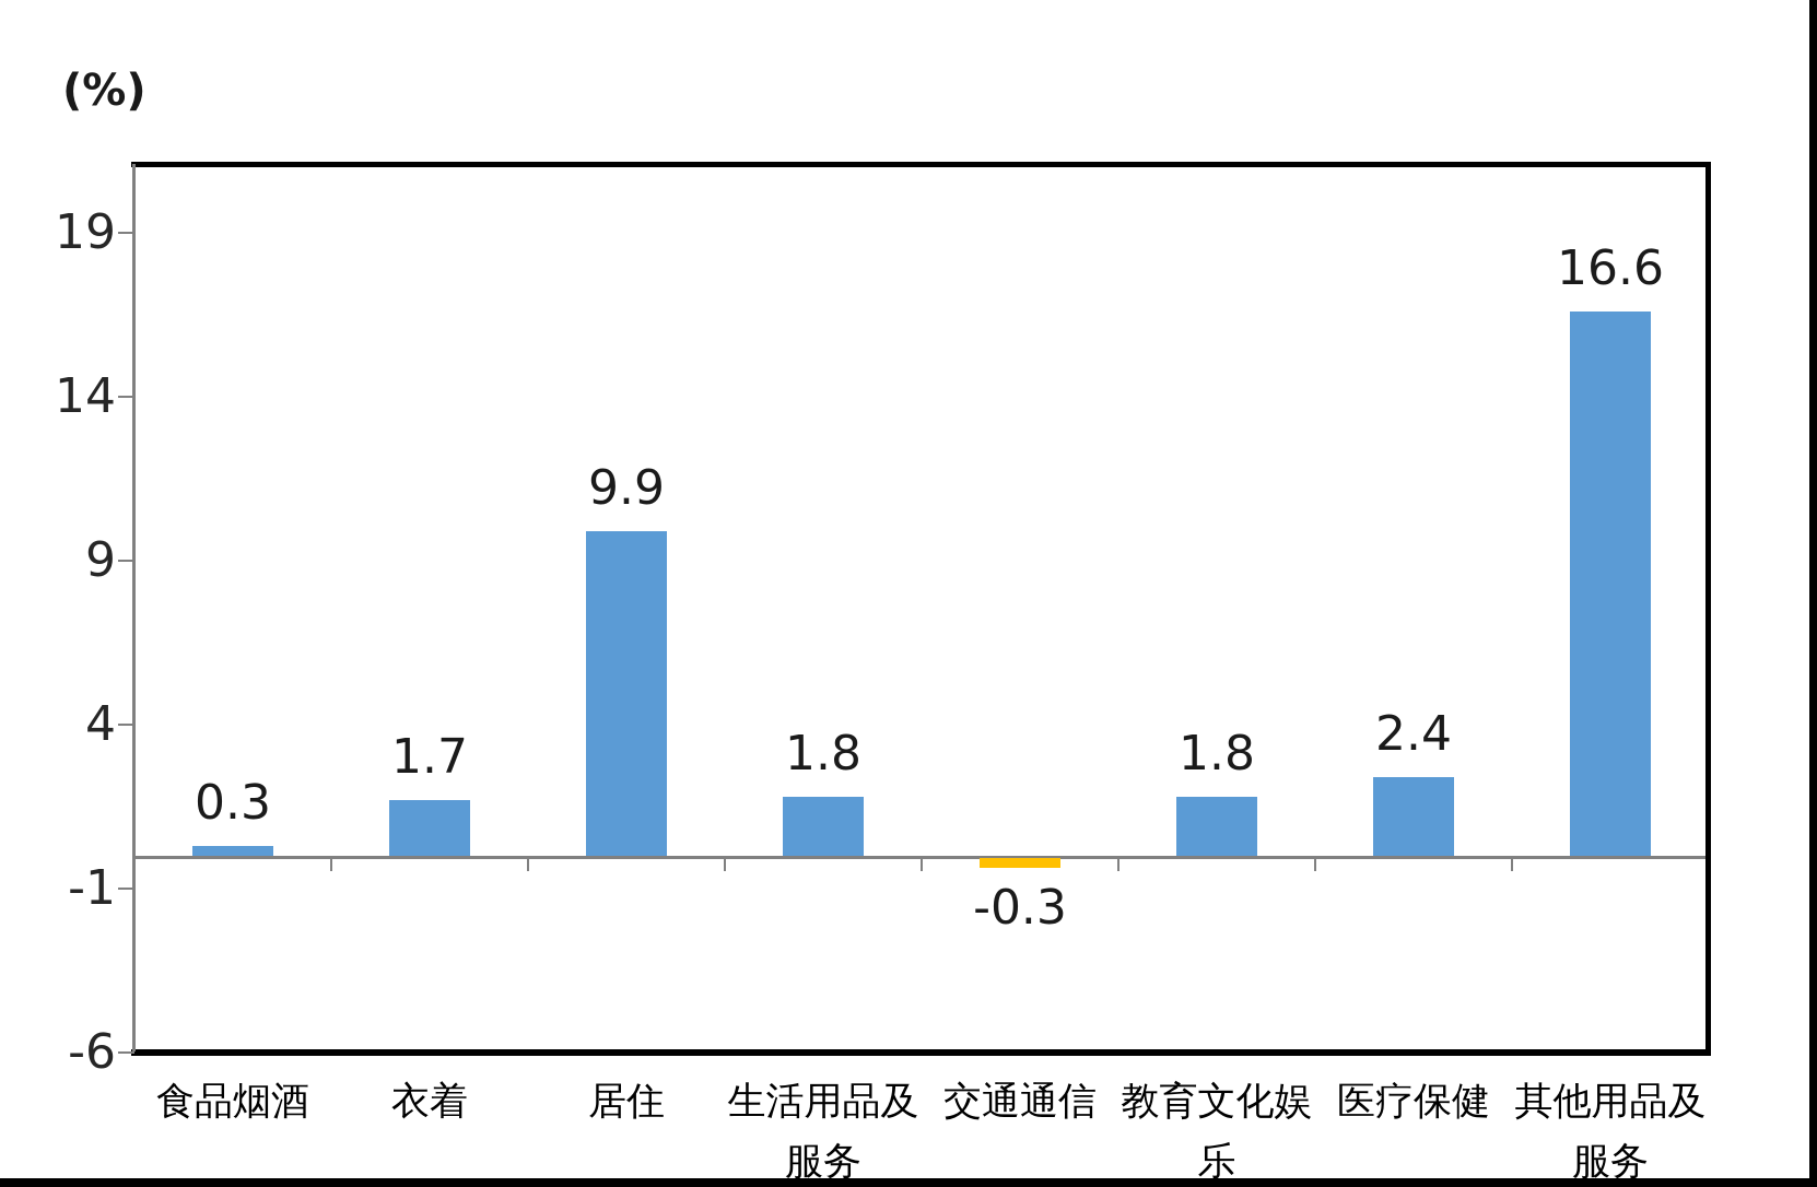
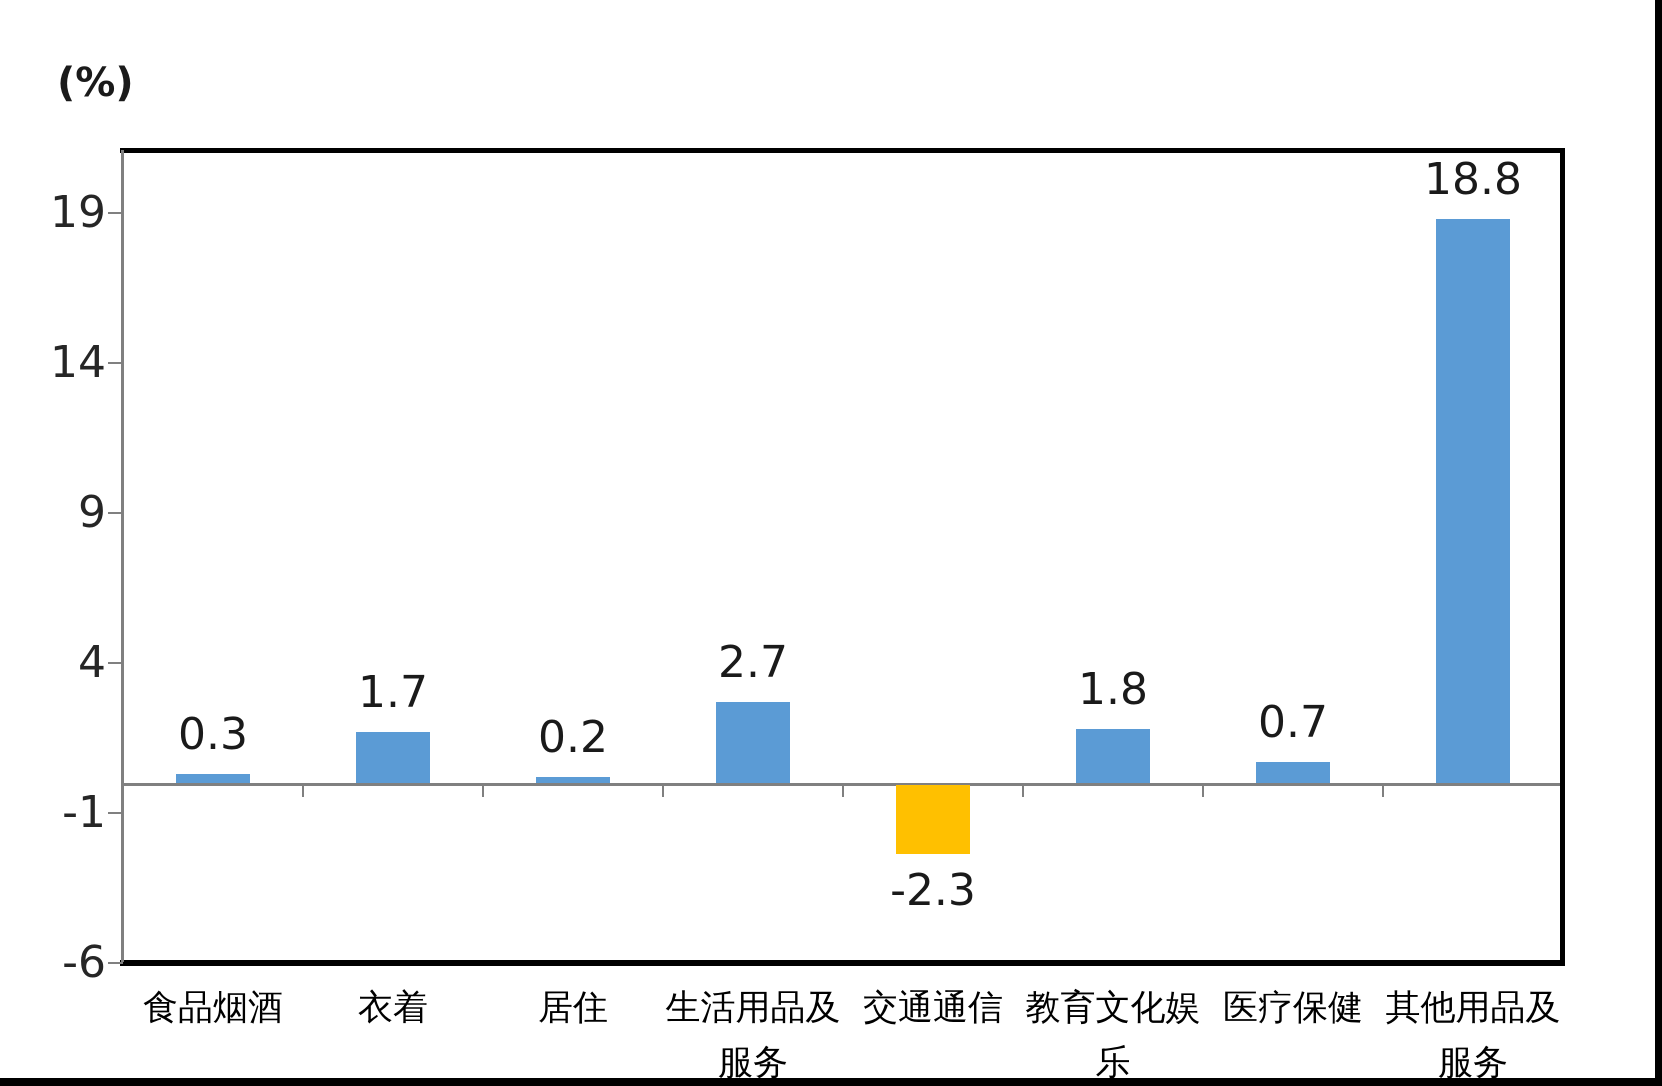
居住: 9.9 -> 0.2
生活用品及服务: 1.8 -> 2.7
交通通信: -0.3 -> -2.3
医疗保健: 2.4 -> 0.7
其他用品及服务: 16.6 -> 18.8
